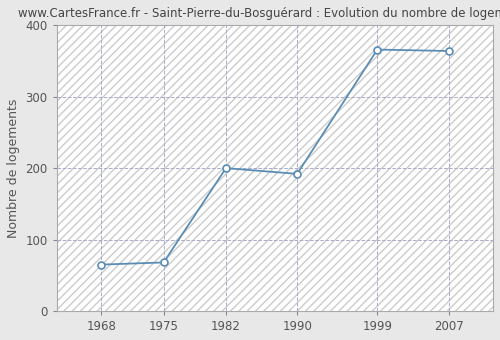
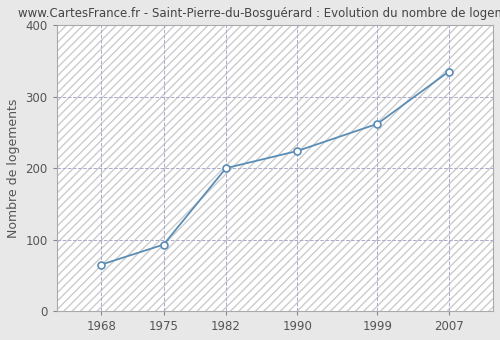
1975: 68 -> 93
1990: 192 -> 224
1999: 366 -> 262
2007: 364 -> 335
